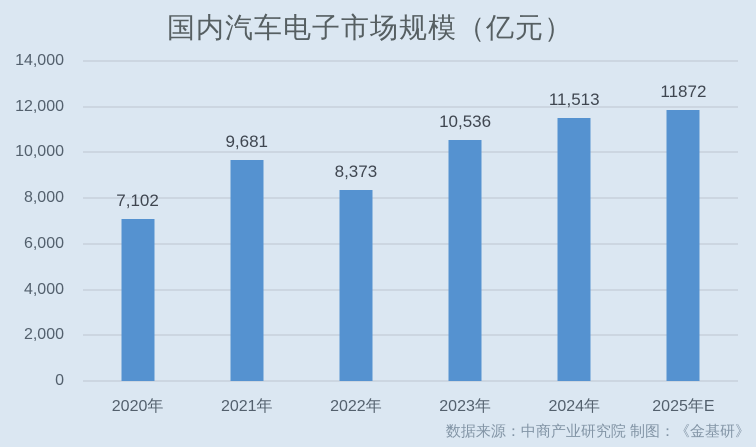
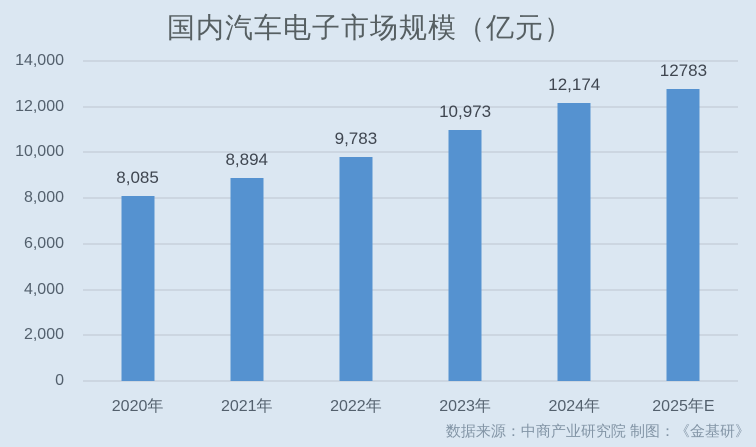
2020年: 7,102 -> 8,085
2021年: 9,681 -> 8,894
2022年: 8,373 -> 9,783
2023年: 10,536 -> 10,973
2024年: 11,513 -> 12,174
2025年E: 11872 -> 12783
